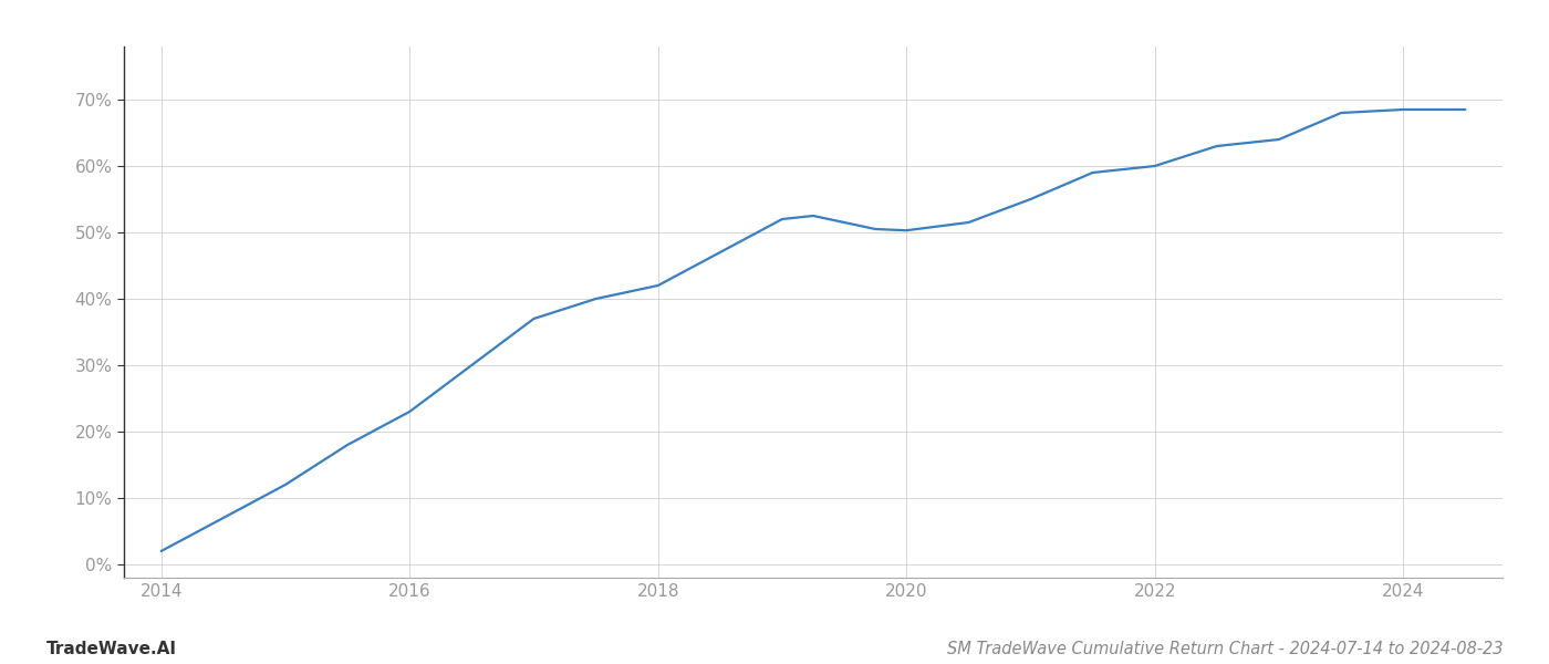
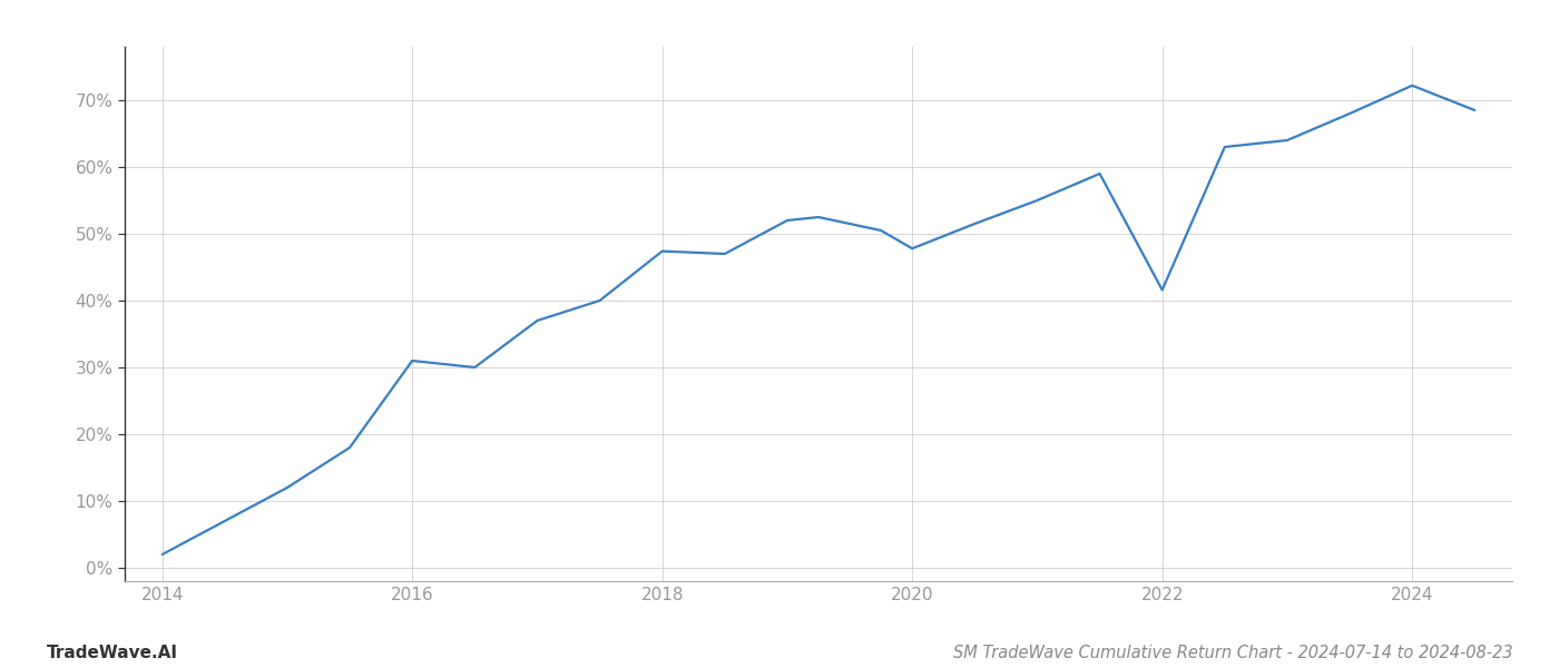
2016: 23.0% -> 31.0%
2018: 42.0% -> 47.4%
2020: 50.3% -> 47.8%
2022: 60.0% -> 41.6%
2024: 68.5% -> 72.2%
